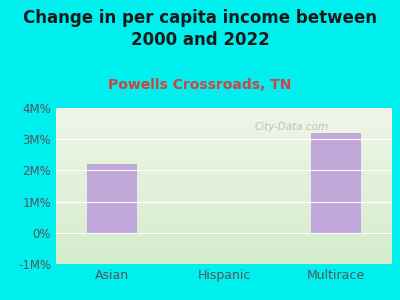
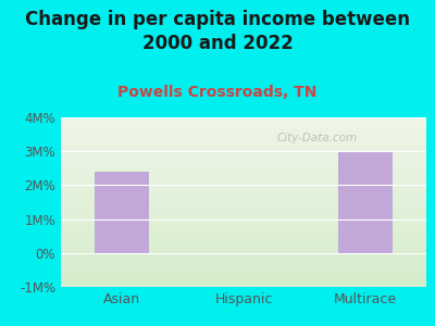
Asian: 2.2M% -> 2.4M%
Multirace: 3.2M% -> 3.0M%
